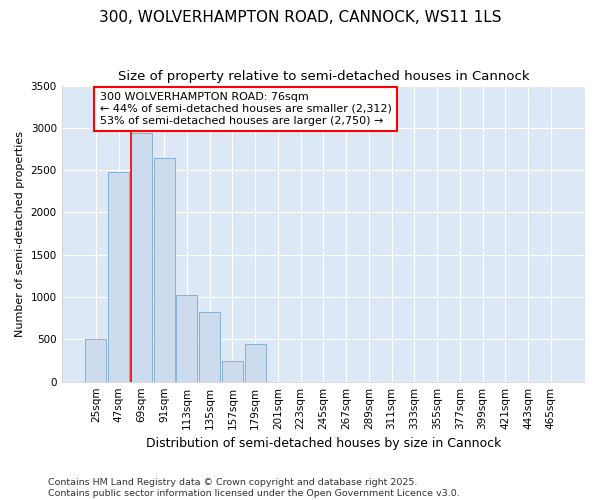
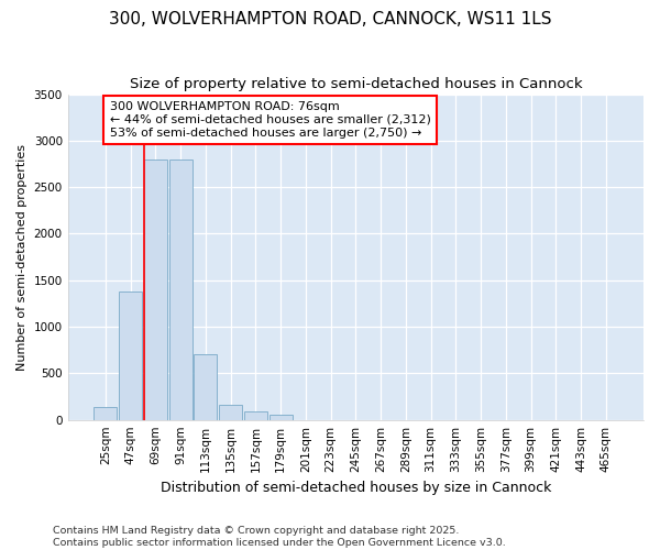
25sqm: 500 -> 140
47sqm: 2480 -> 1380
69sqm: 2940 -> 2800
91sqm: 2640 -> 2800
113sqm: 1020 -> 700
135sqm: 820 -> 160
157sqm: 240 -> 100
179sqm: 440 -> 50
